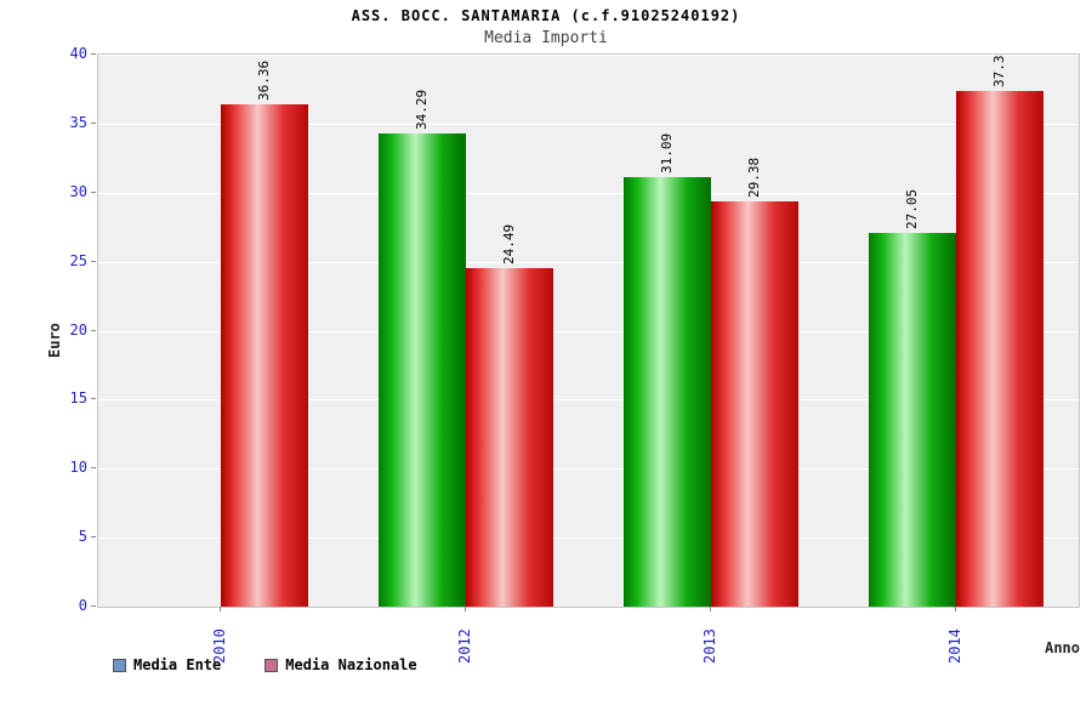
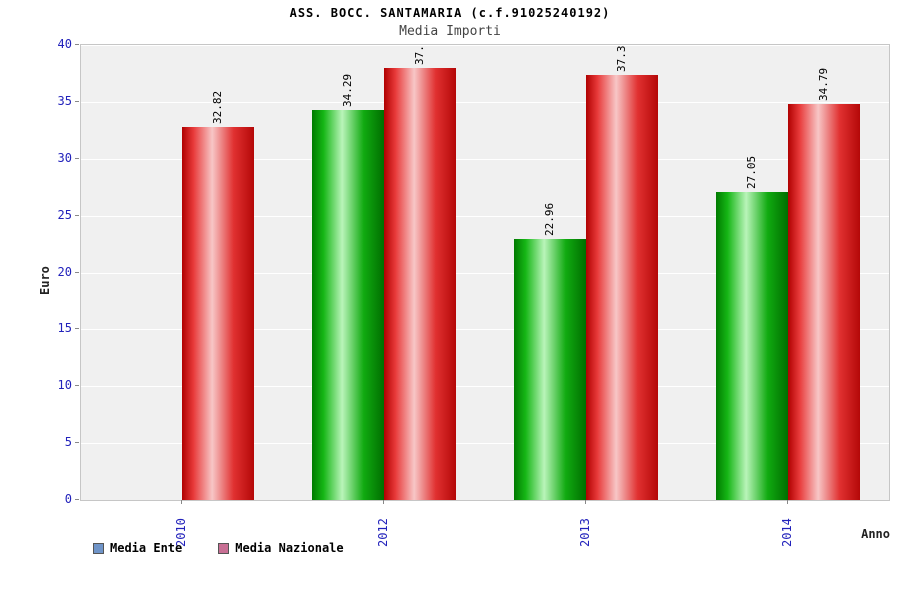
Media Nazionale/2010: 36.36 -> 32.82
Media Nazionale/2012: 24.49 -> 37.96
Media Ente/2013: 31.09 -> 22.96
Media Nazionale/2013: 29.38 -> 37.36
Media Nazionale/2014: 37.35 -> 34.79
